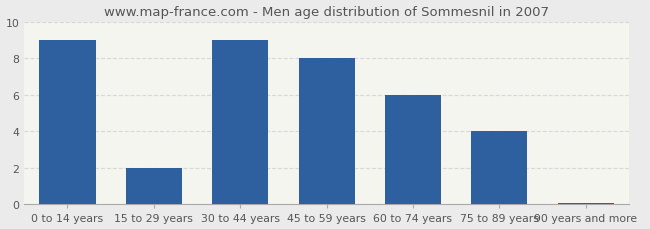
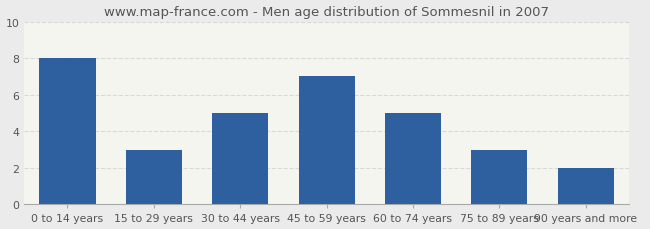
0 to 14 years: 9.0 -> 8.0
15 to 29 years: 2.0 -> 3.0
30 to 44 years: 9.0 -> 5.0
45 to 59 years: 8.0 -> 7.0
60 to 74 years: 6.0 -> 5.0
75 to 89 years: 4.0 -> 3.0
90 years and more: 0.1 -> 2.0
